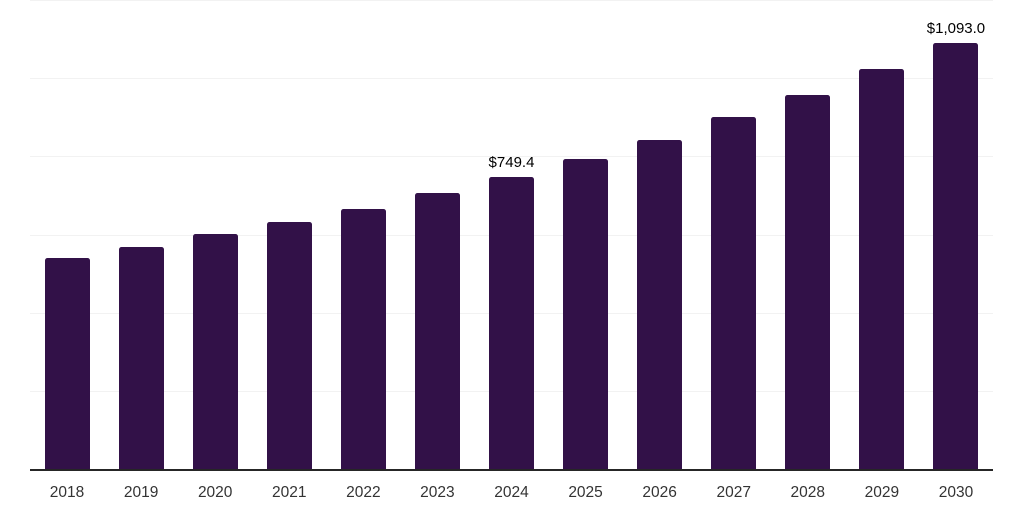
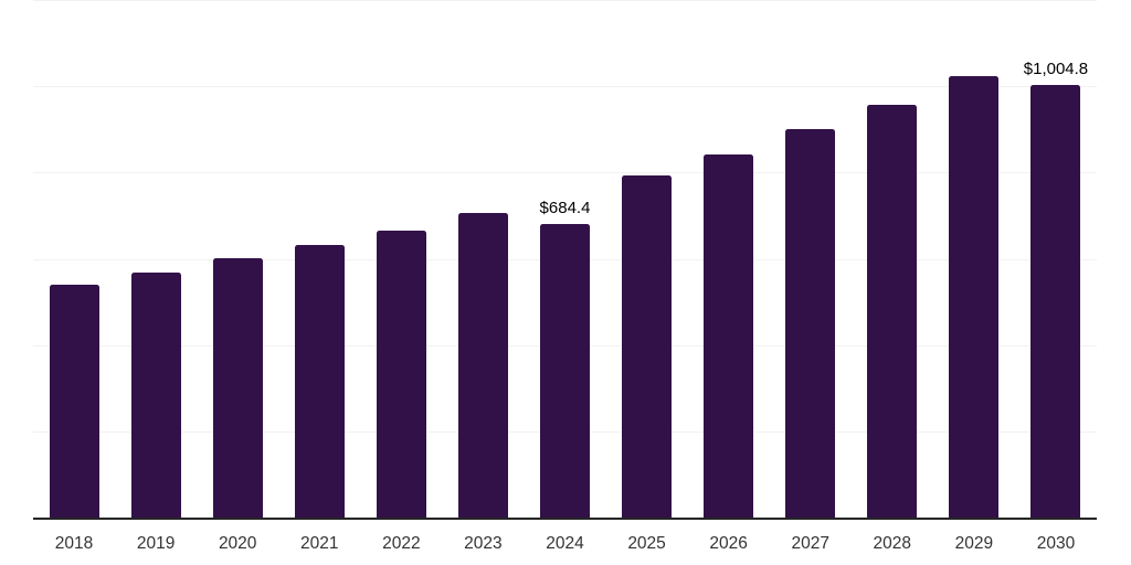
2024: $749.4 -> $684.4
2030: $1,093.0 -> $1,004.8
